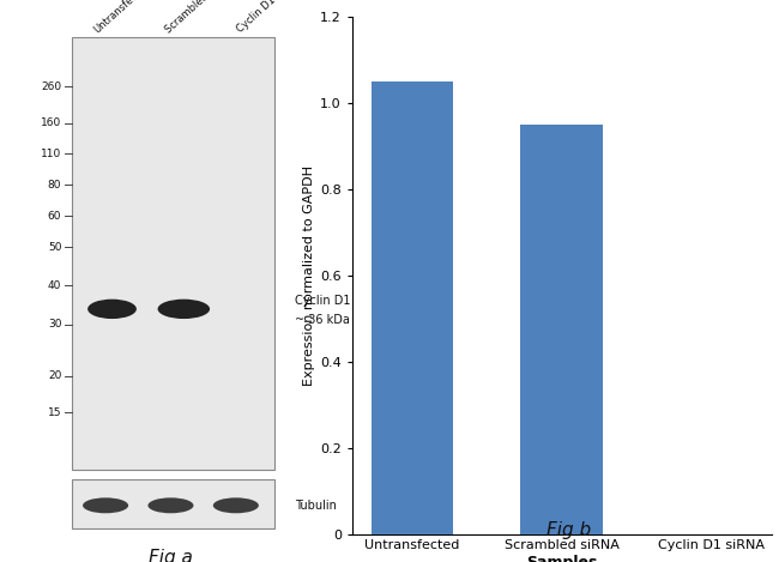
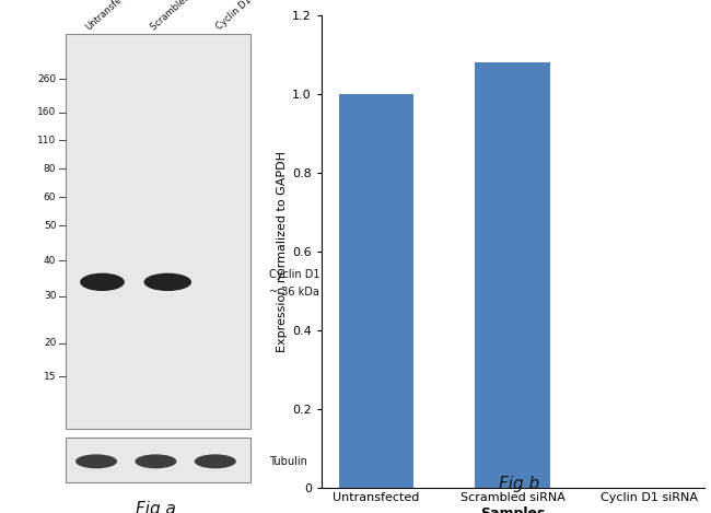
Untransfected: 1.05 -> 1.00
Scrambled siRNA: 0.95 -> 1.08
